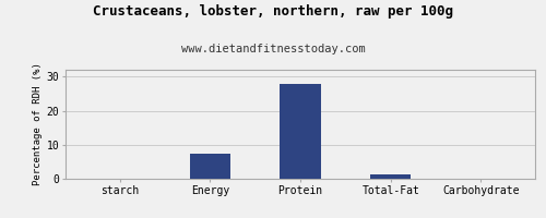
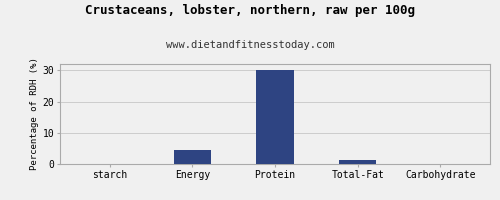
Energy: 7.5 -> 4.5
Protein: 28.0 -> 30.0
